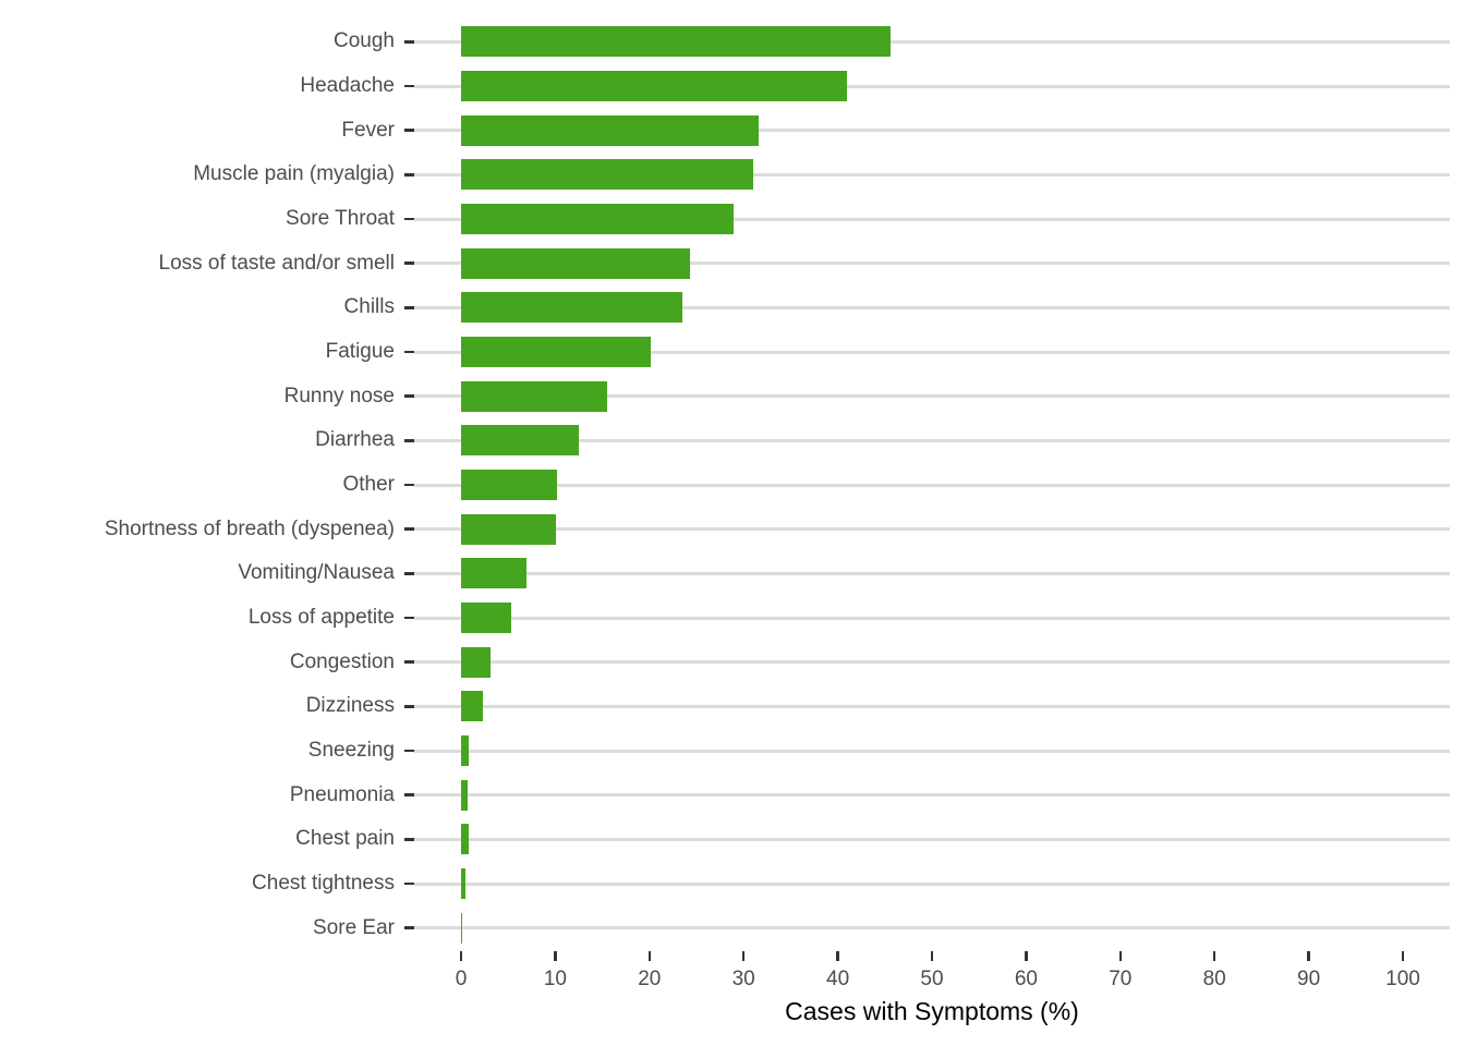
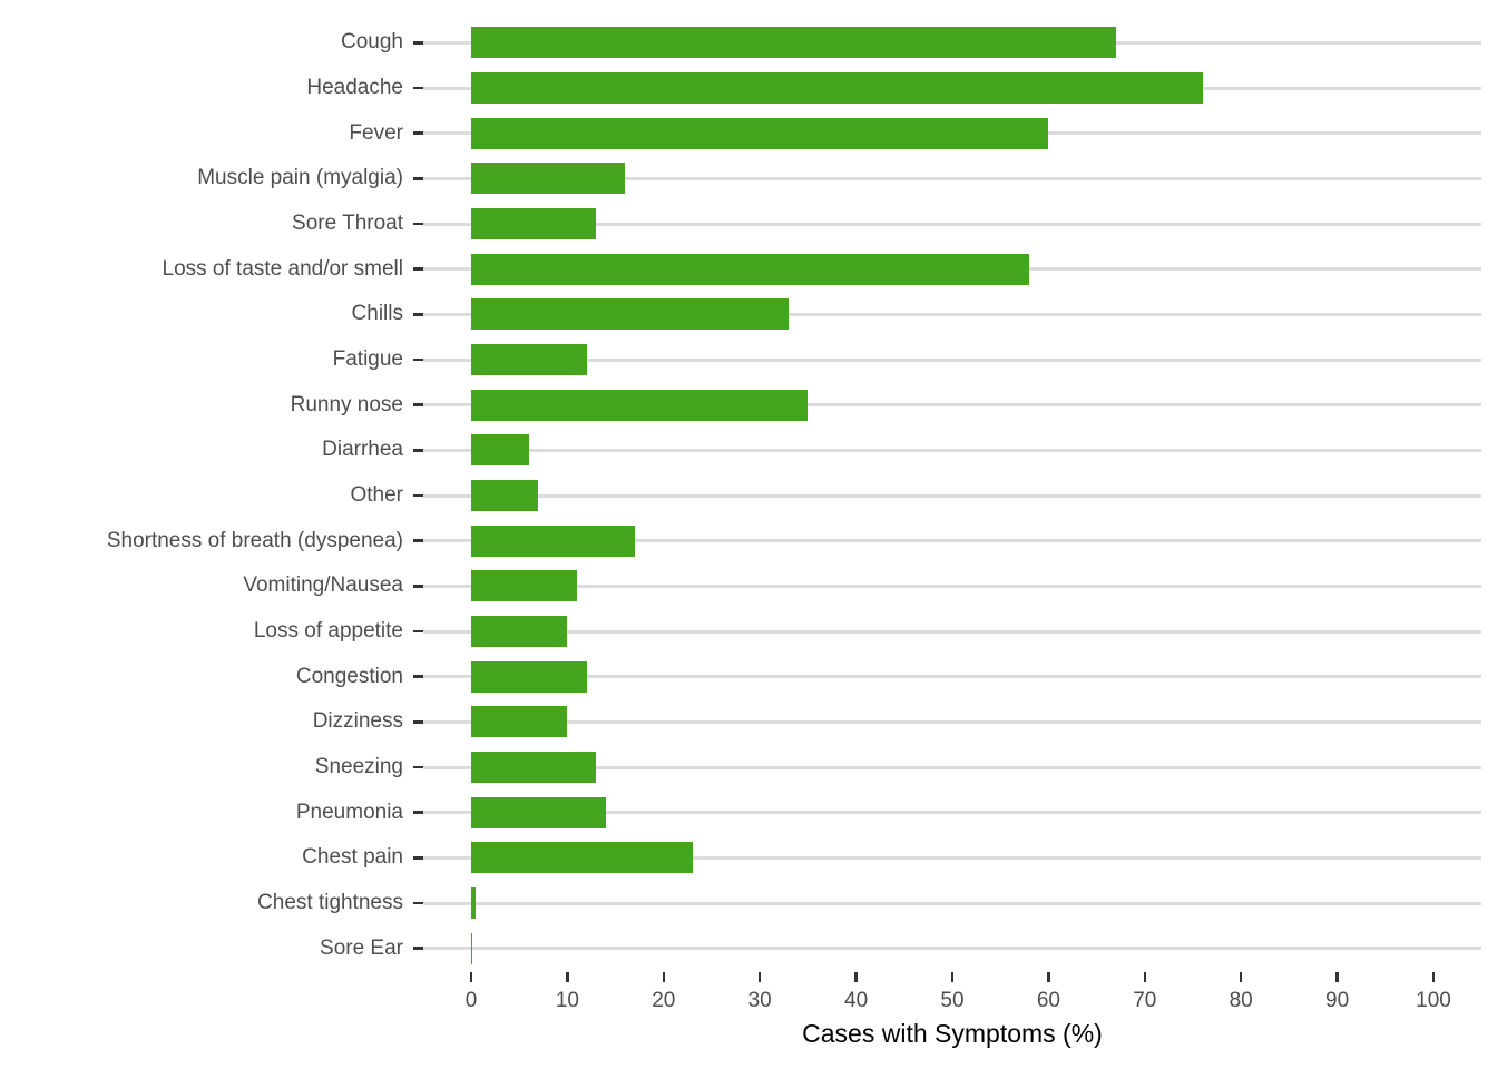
Cough: 46 -> 67
Headache: 41 -> 76
Fever: 32 -> 60
Muscle pain (myalgia): 31 -> 16
Sore Throat: 29 -> 13
Loss of taste and/or smell: 24 -> 58
Chills: 24 -> 33
Fatigue: 20 -> 12
Runny nose: 16 -> 35
Diarrhea: 12 -> 6
Other: 10 -> 7
Shortness of breath (dyspenea): 10 -> 17
Vomiting/Nausea: 7 -> 11
Loss of appetite: 5 -> 10
Congestion: 3 -> 12
Dizziness: 2 -> 10
Sneezing: 1 -> 13
Pneumonia: 1 -> 14
Chest pain: 1 -> 23
